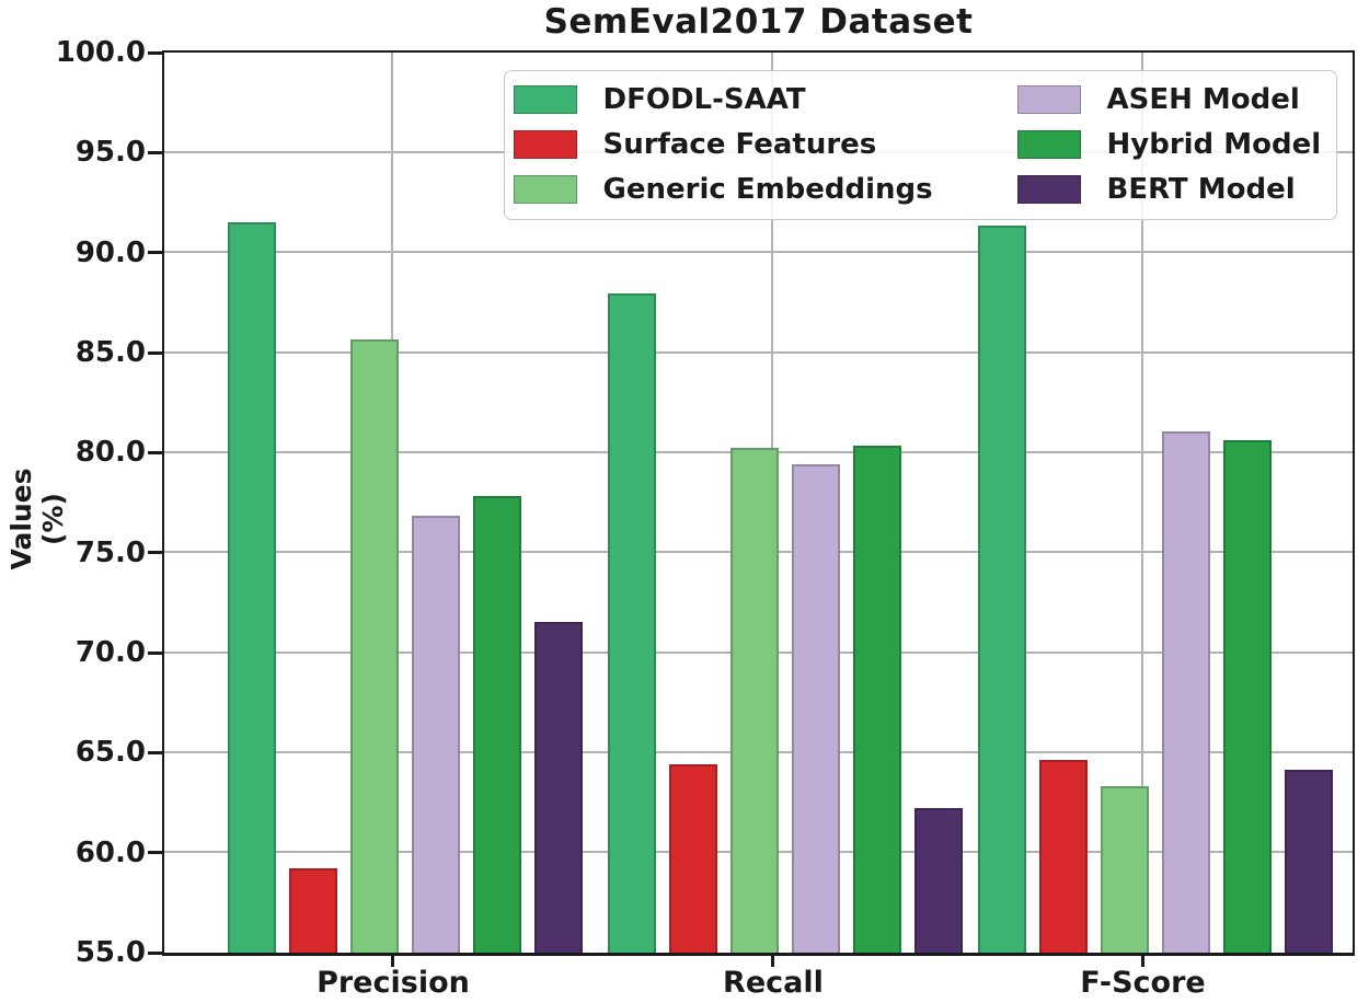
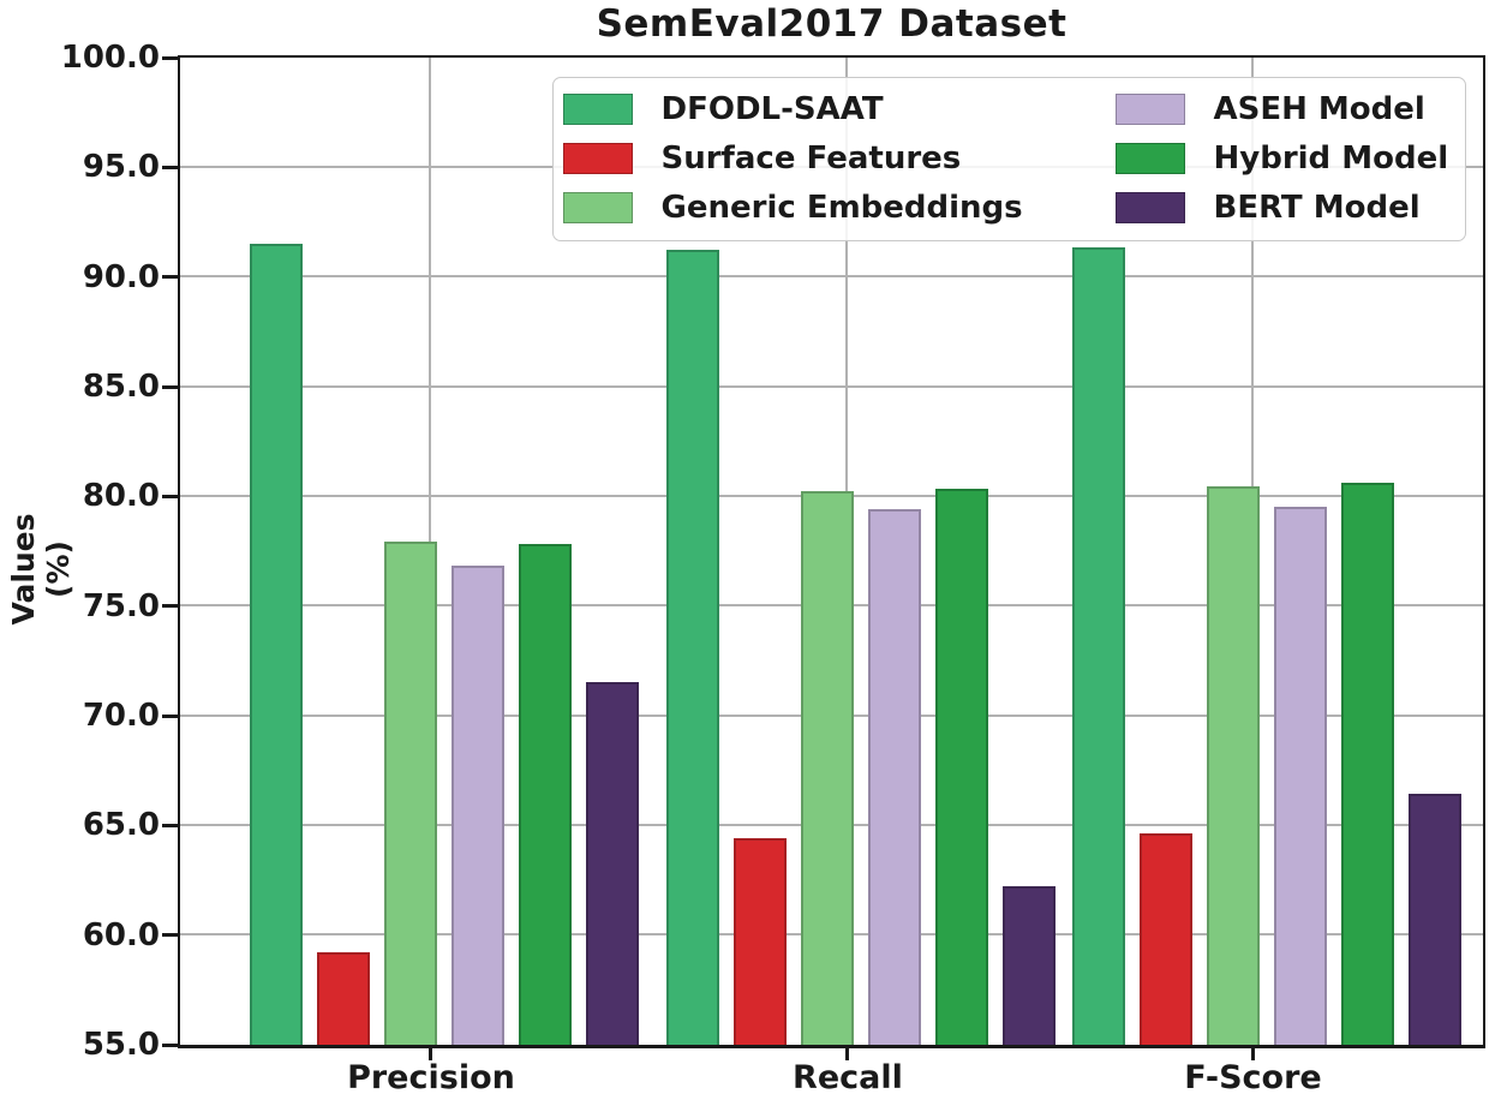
Generic Embeddings/Precision: 85.5 -> 77.8
DFODL-SAAT/Recall: 87.8 -> 91.1
Generic Embeddings/F-Score: 63.2 -> 80.3
ASEH Model/F-Score: 80.9 -> 79.4
BERT Model/F-Score: 64.0 -> 66.3
